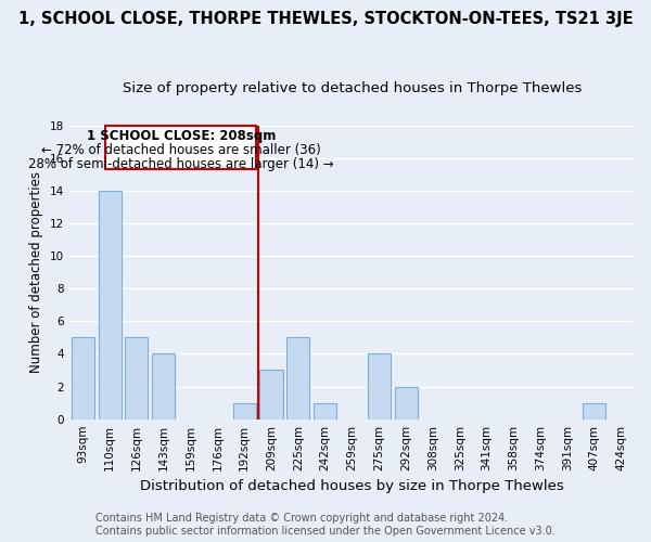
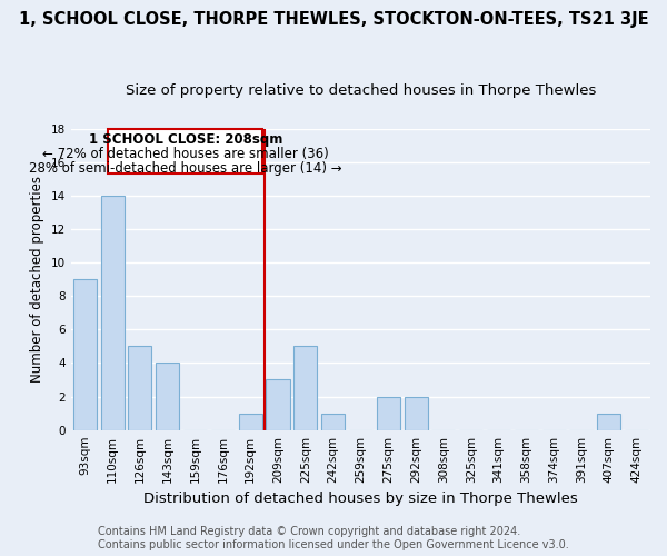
93sqm: 5 -> 9
275sqm: 4 -> 2
